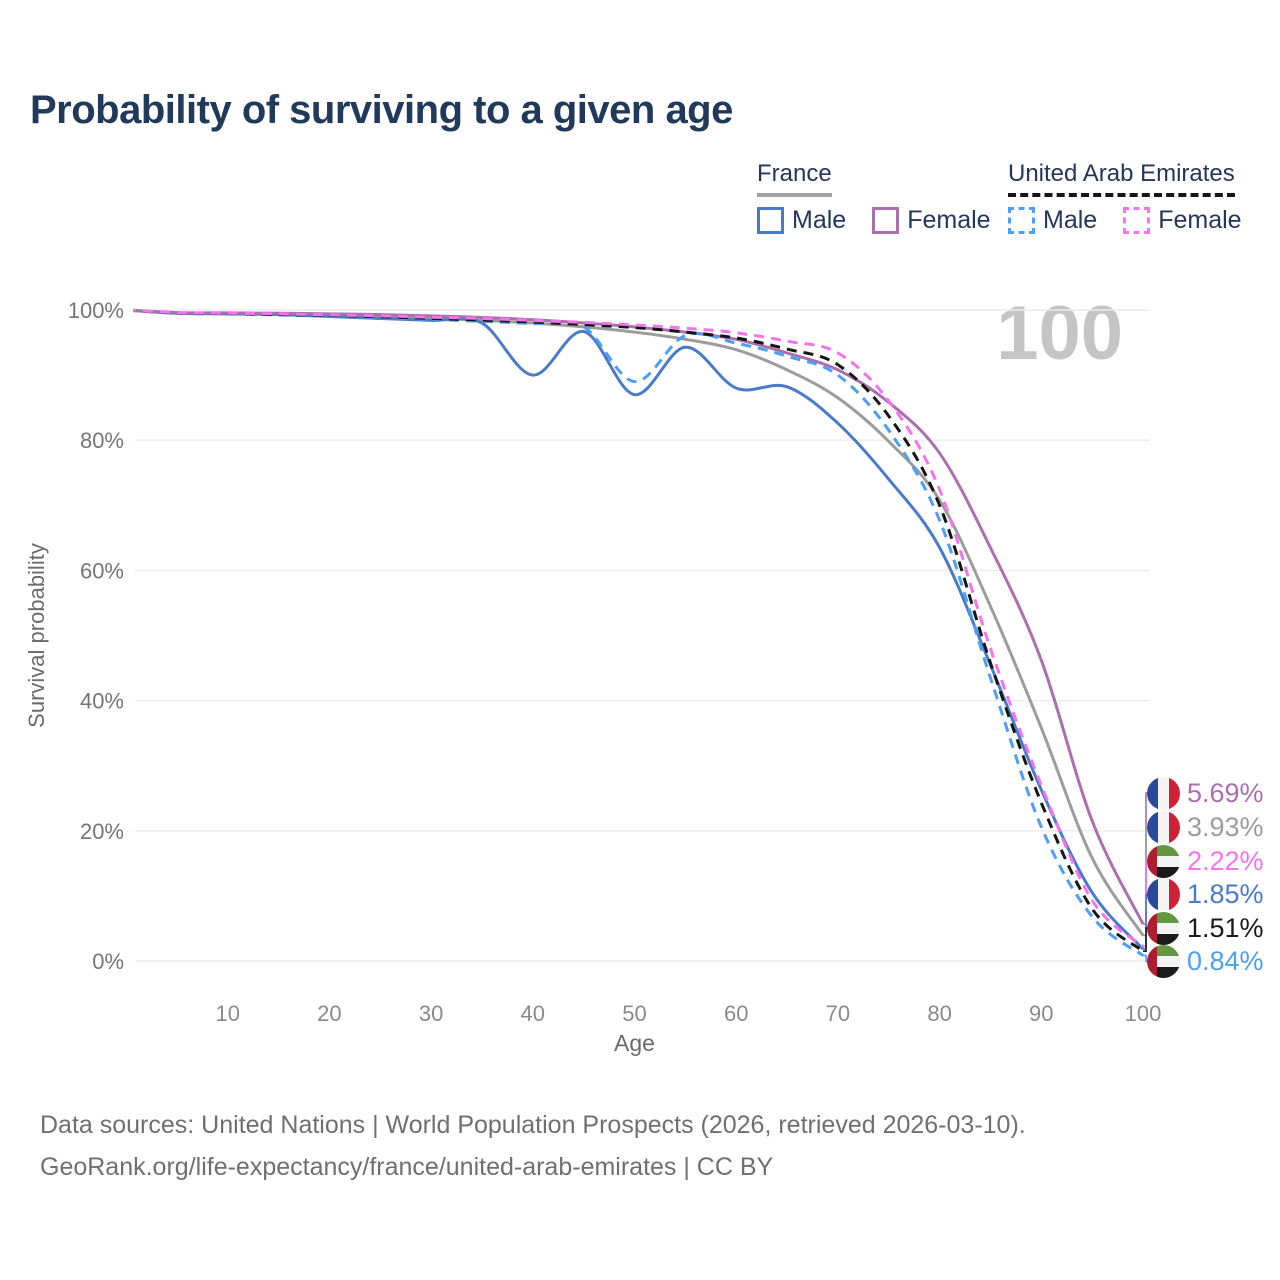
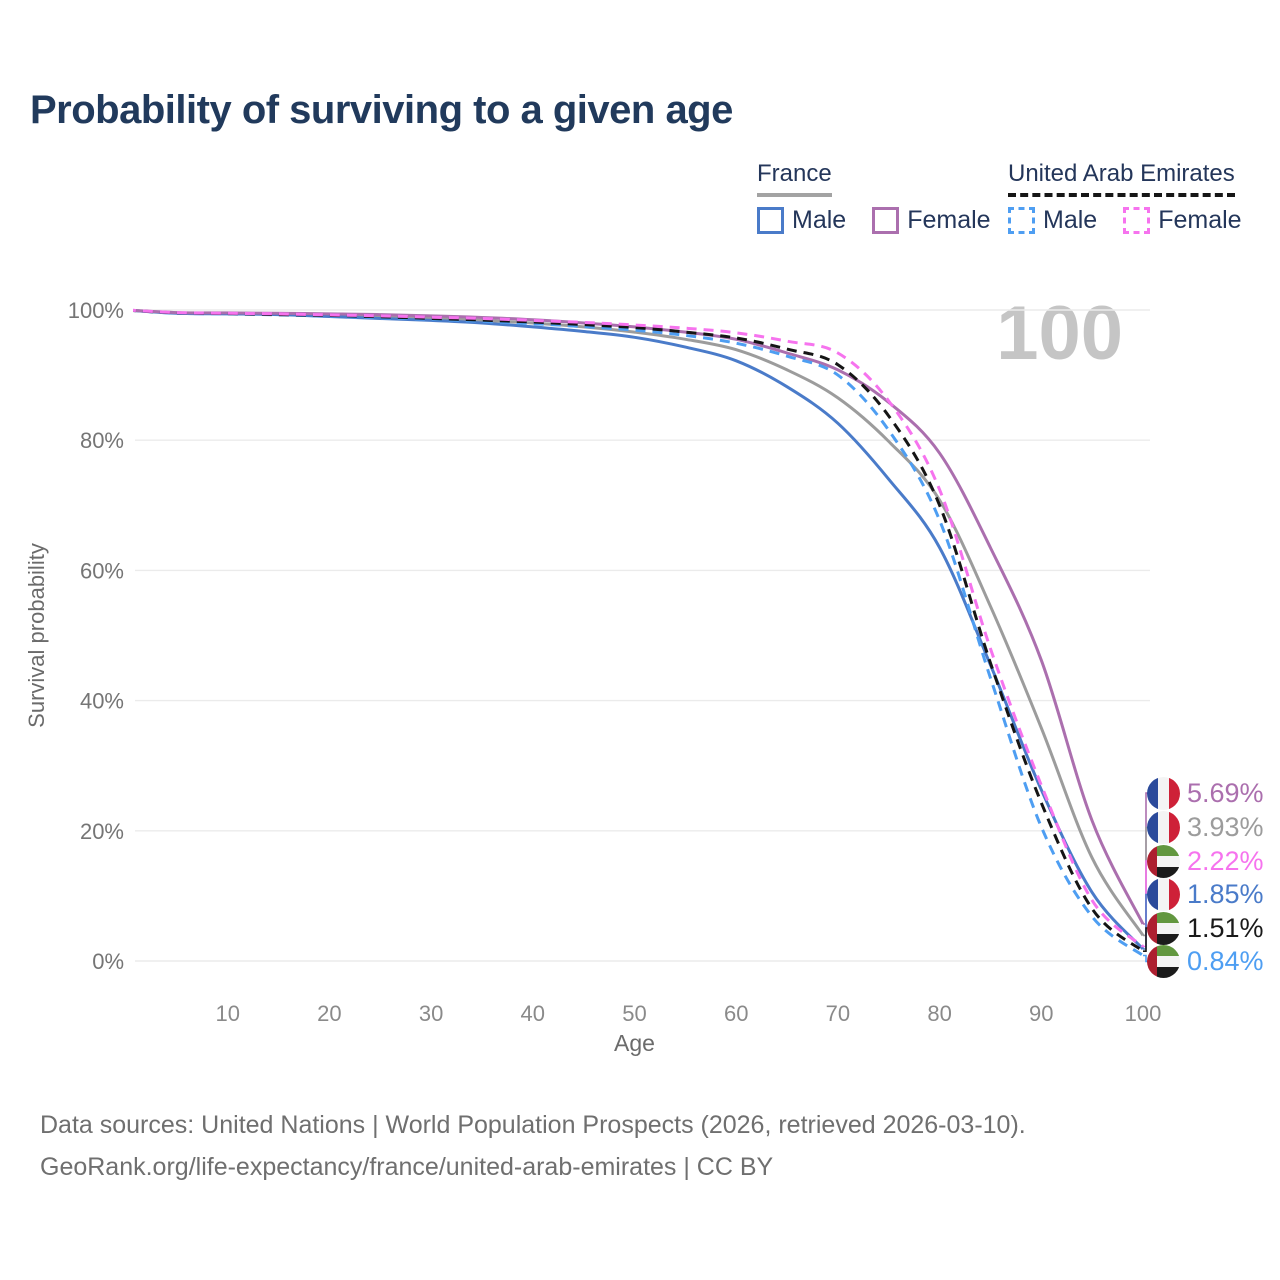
France Male/40: 90% -> 97%
France Male/50: 87% -> 96%
United Arab Emirates Male/50: 89% -> 97%
France Male/60: 88% -> 92%
